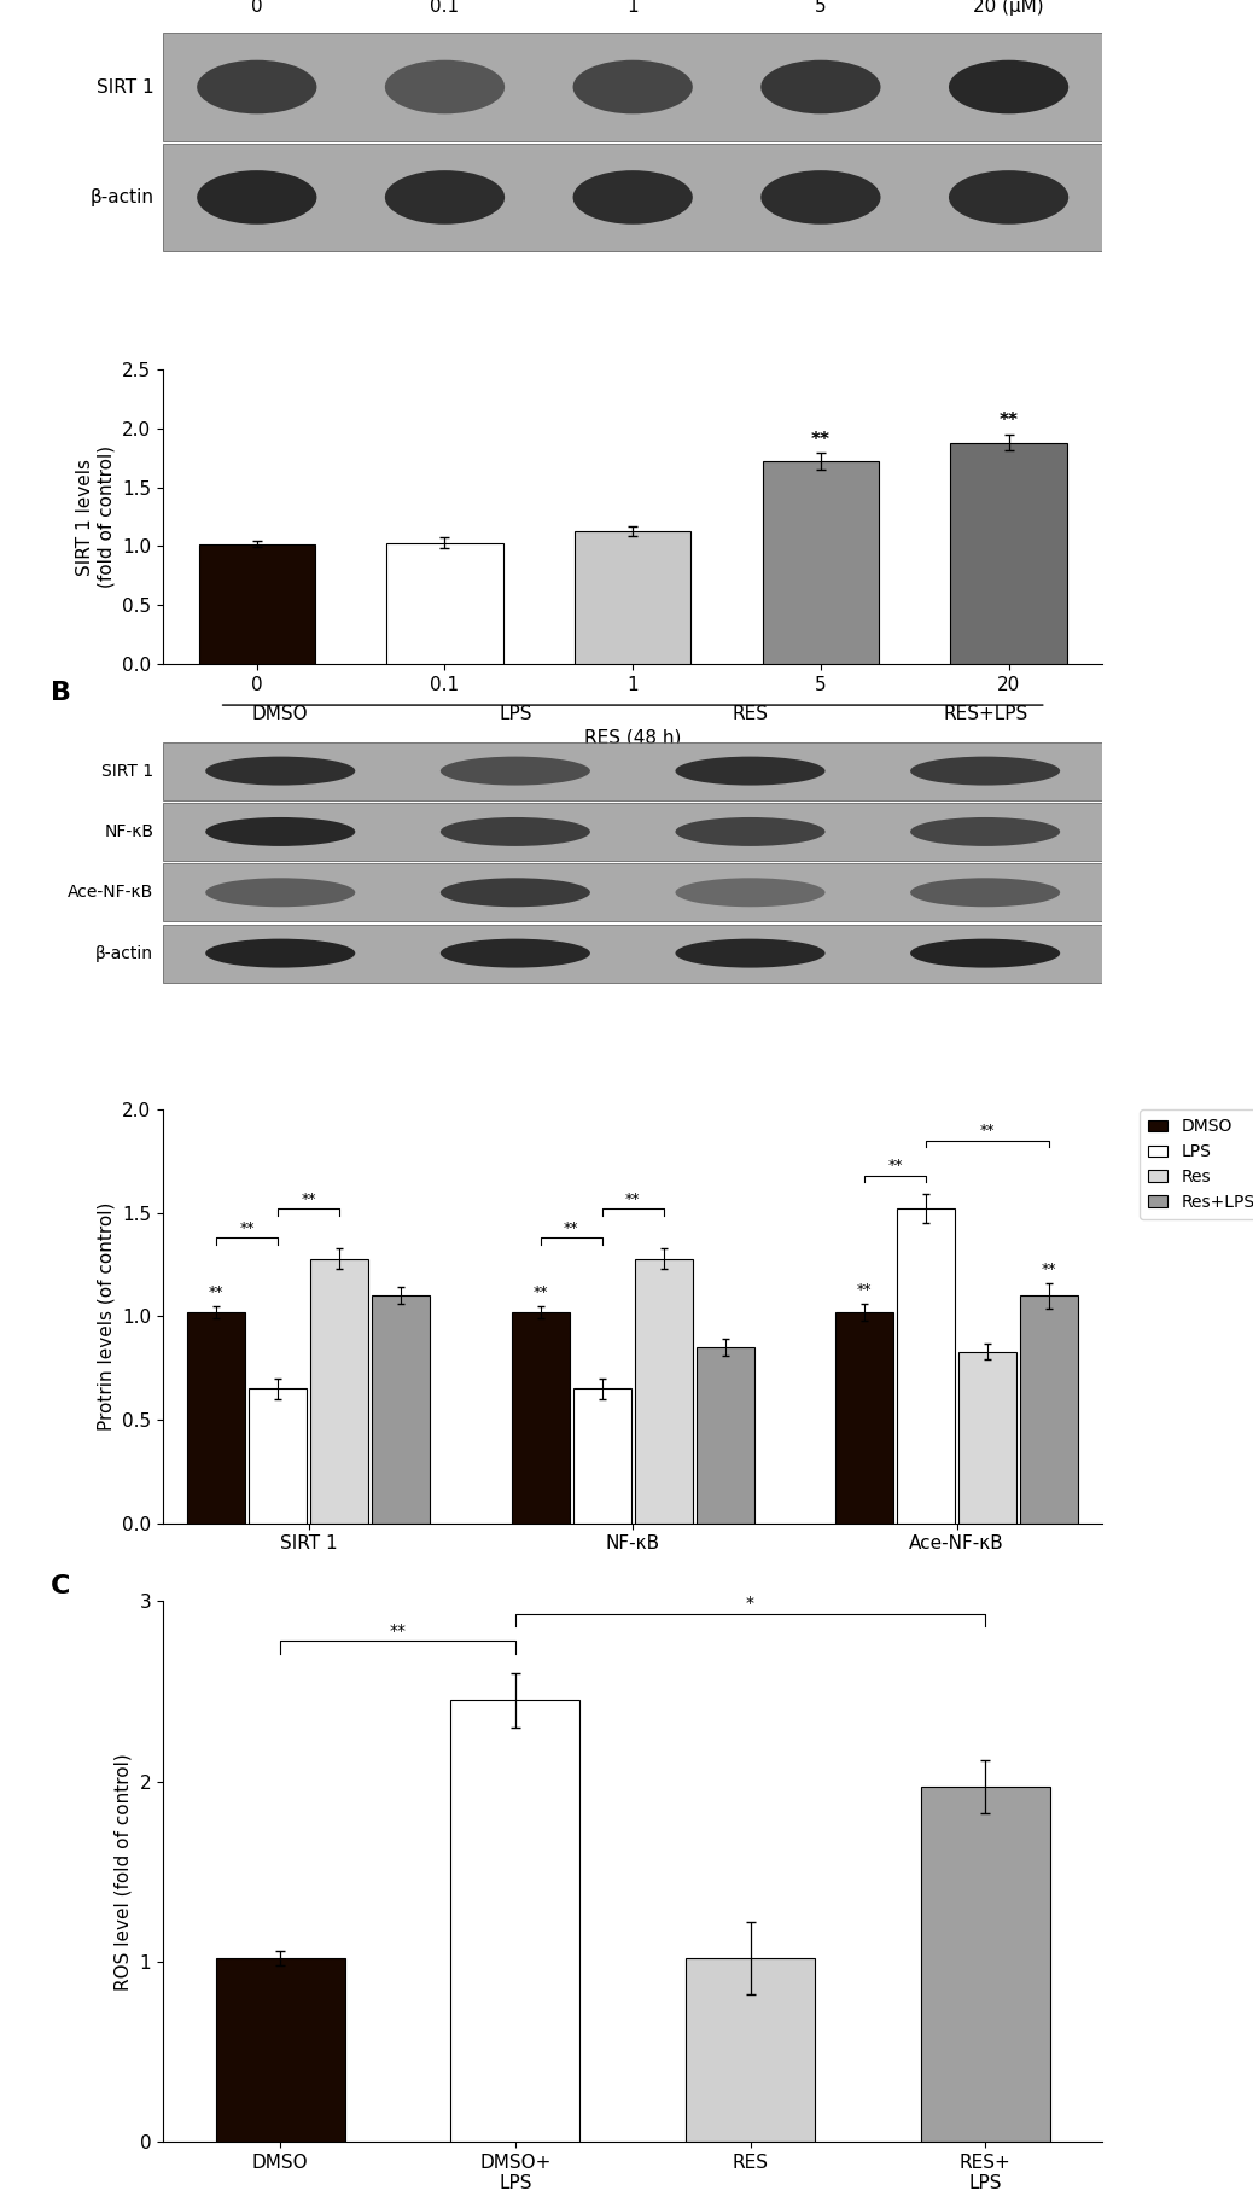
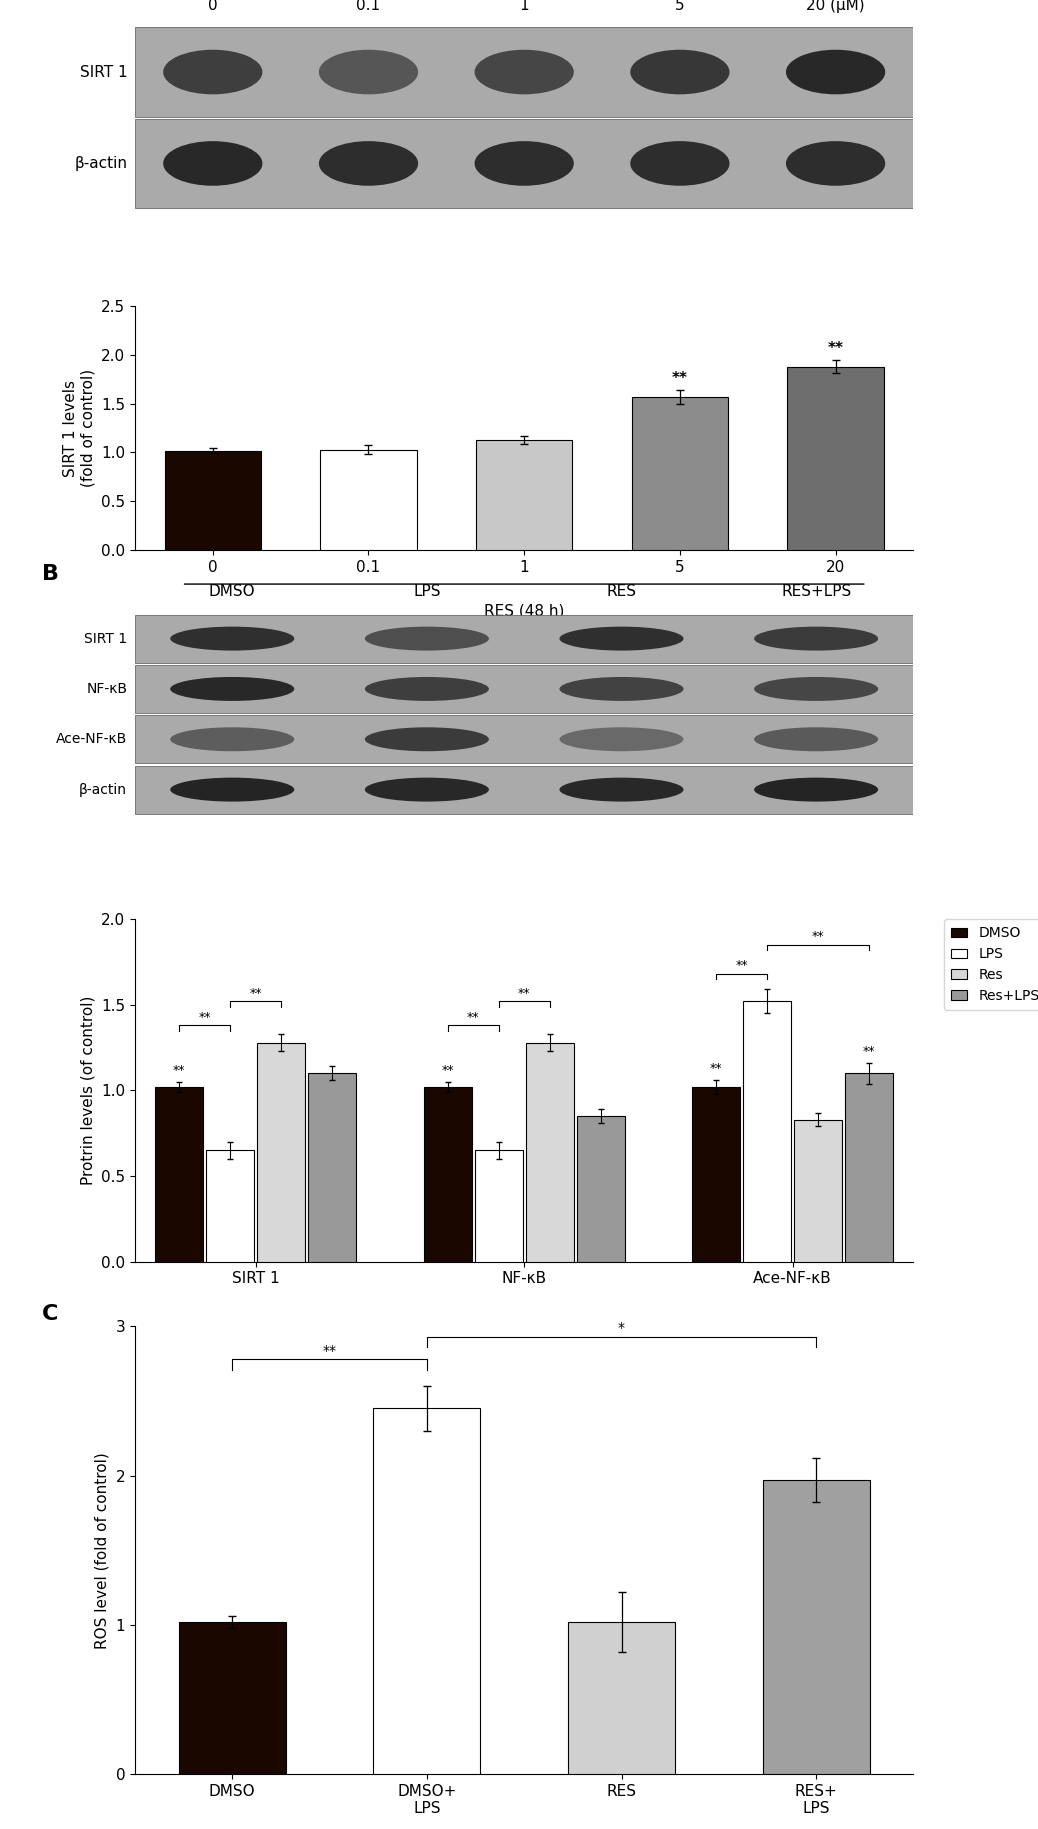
5: 1.72 -> 1.57
